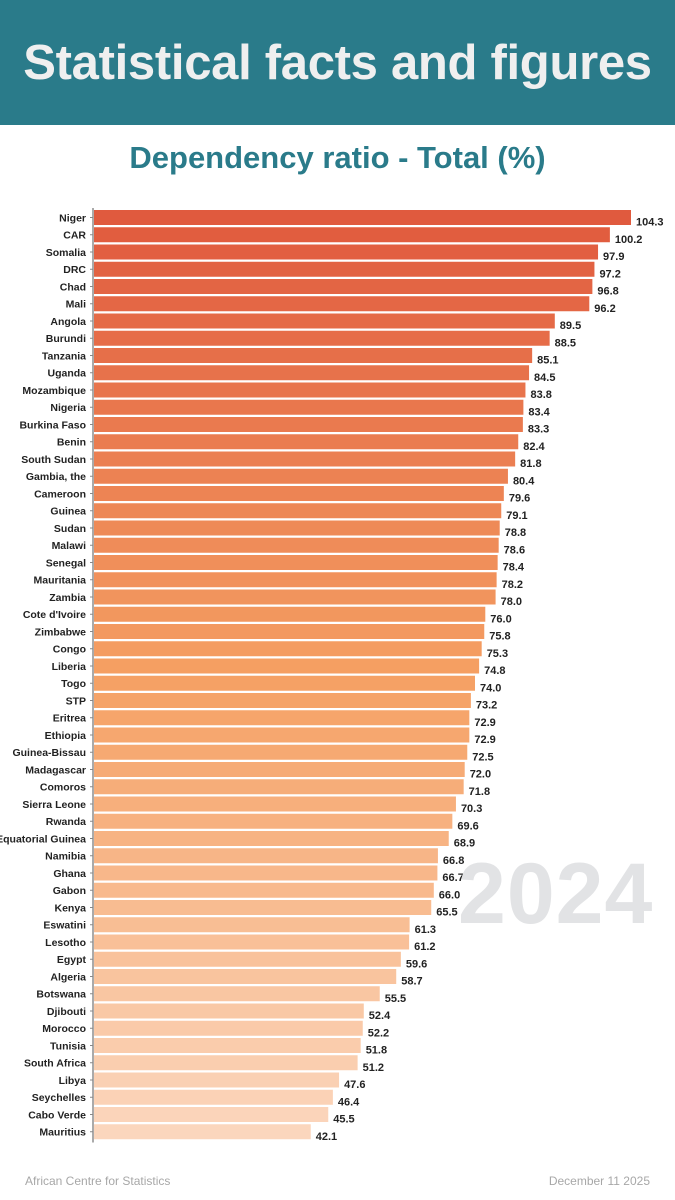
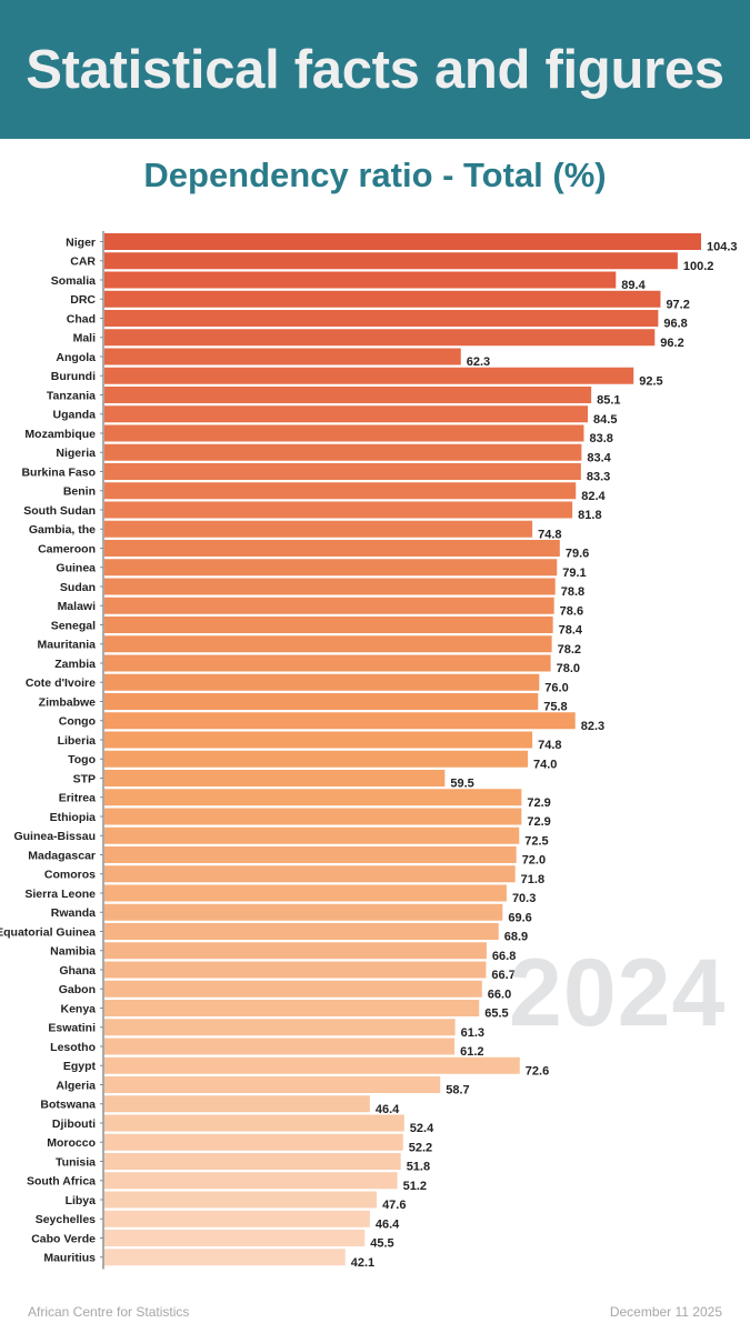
Somalia: 97.9 -> 89.4
Angola: 89.5 -> 62.3
Burundi: 88.5 -> 92.5
Gambia, the: 80.4 -> 74.8
Congo: 75.3 -> 82.3
STP: 73.2 -> 59.5
Egypt: 59.6 -> 72.6
Botswana: 55.5 -> 46.4
